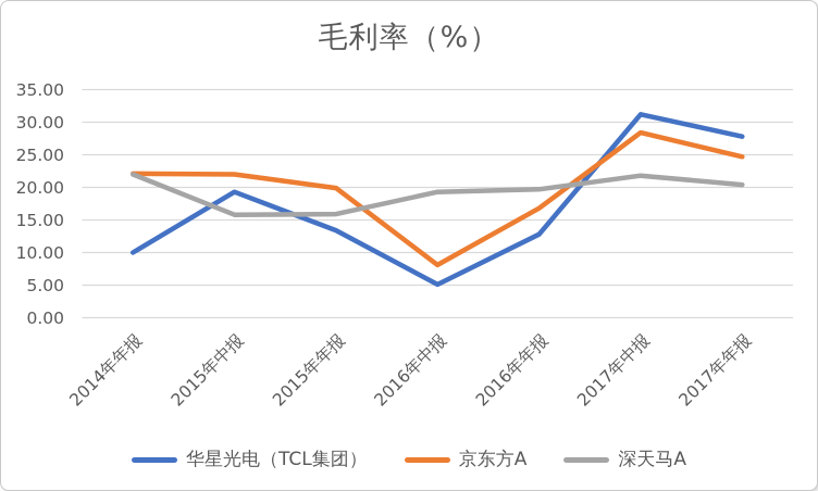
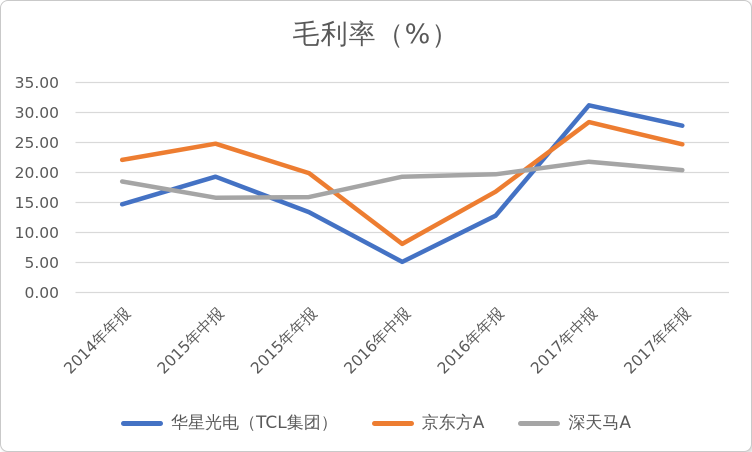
华星光电（TCL集团）/2014年年报: 10 -> 15
深天马A/2014年年报: 22 -> 18
京东方A/2015年中报: 22 -> 25
